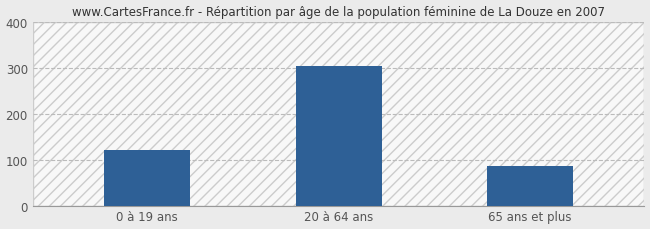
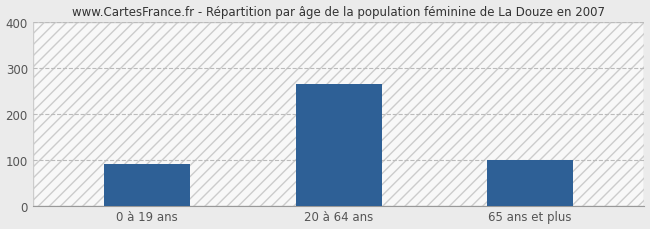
0 à 19 ans: 120 -> 90
20 à 64 ans: 303 -> 265
65 ans et plus: 85 -> 100
